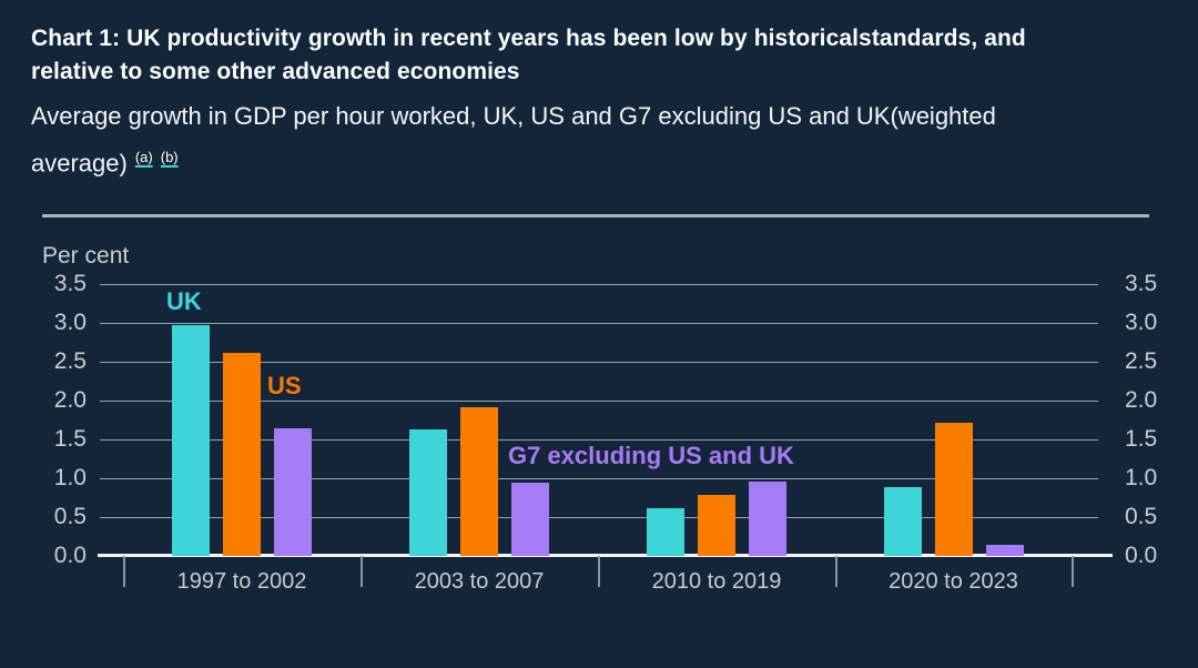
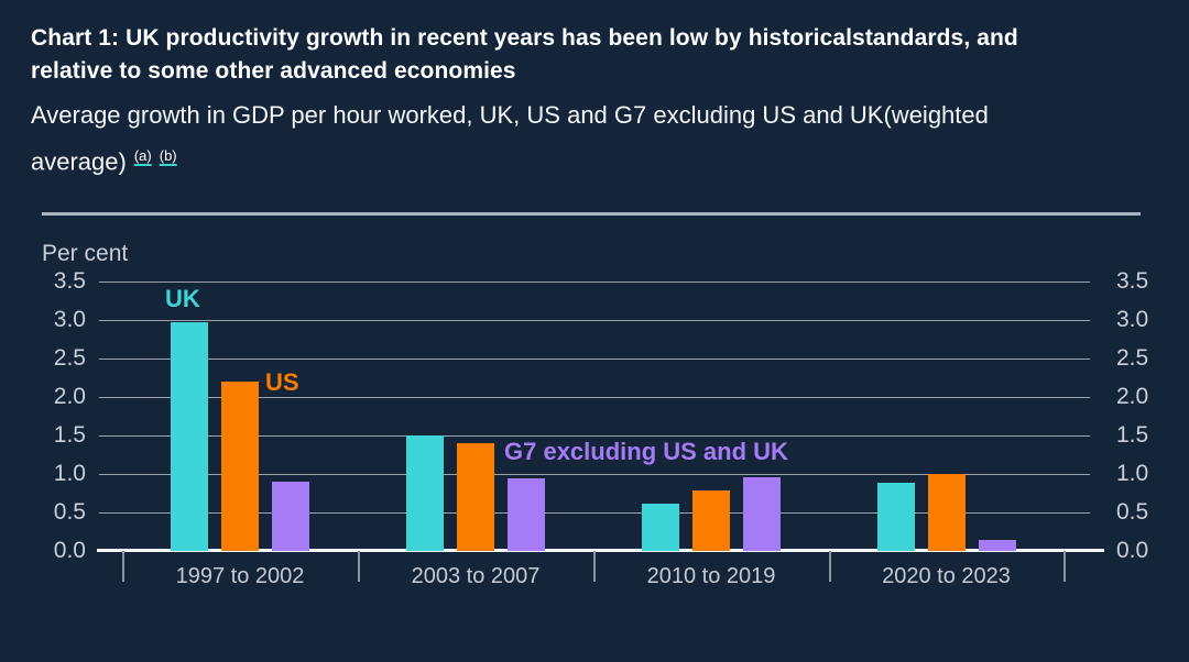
US/1997 to 2002: 2.6 -> 2.2
G7 excluding US and UK/1997 to 2002: 1.6 -> 0.9
UK/2003 to 2007: 1.6 -> 1.5
US/2003 to 2007: 1.9 -> 1.4
US/2020 to 2023: 1.7 -> 1.0
